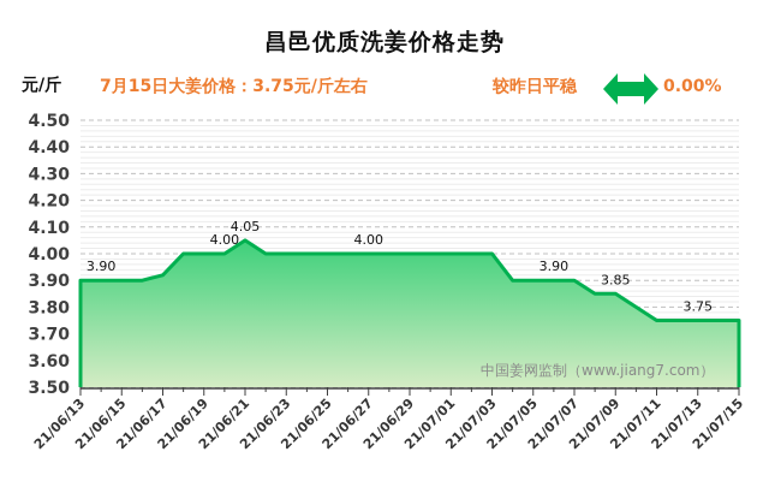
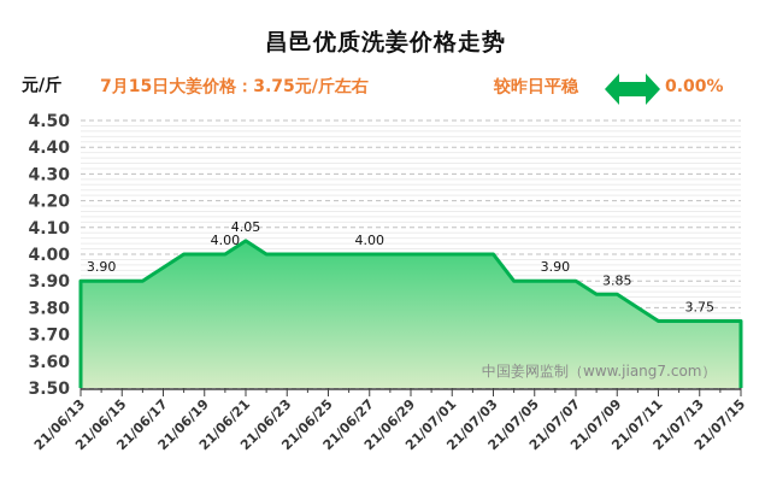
21/06/17: 3.92 -> 3.95
